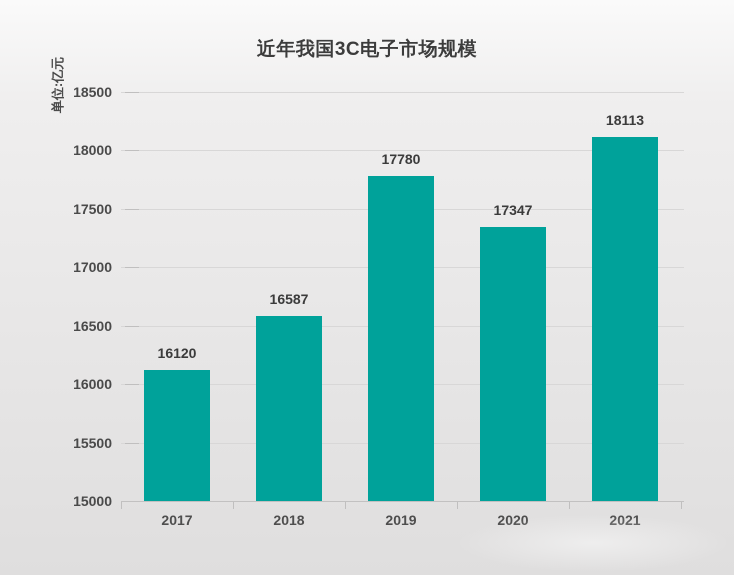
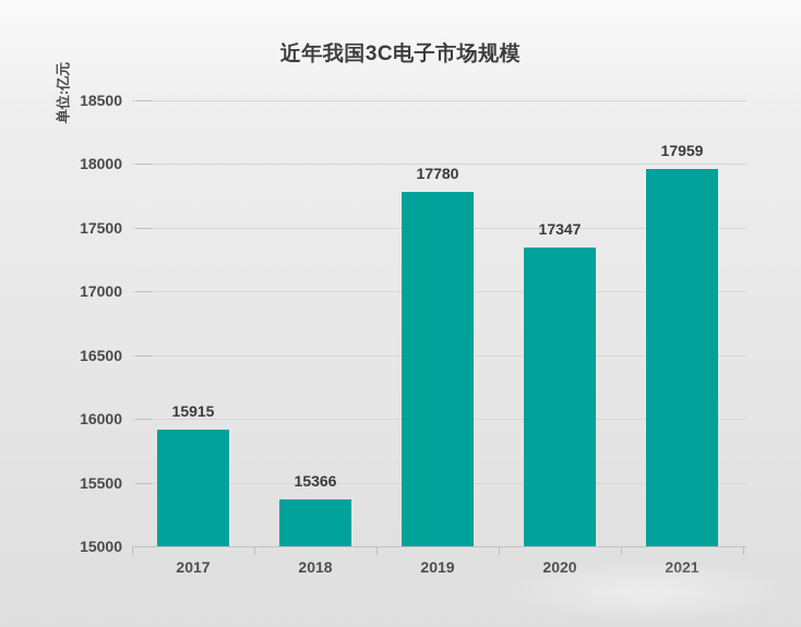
2017: 16120 -> 15915
2018: 16587 -> 15366
2021: 18113 -> 17959
